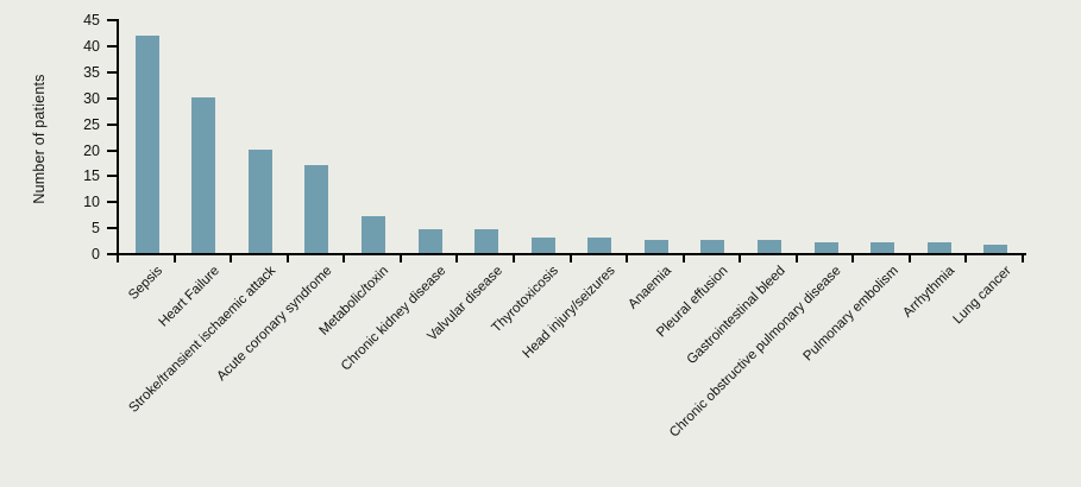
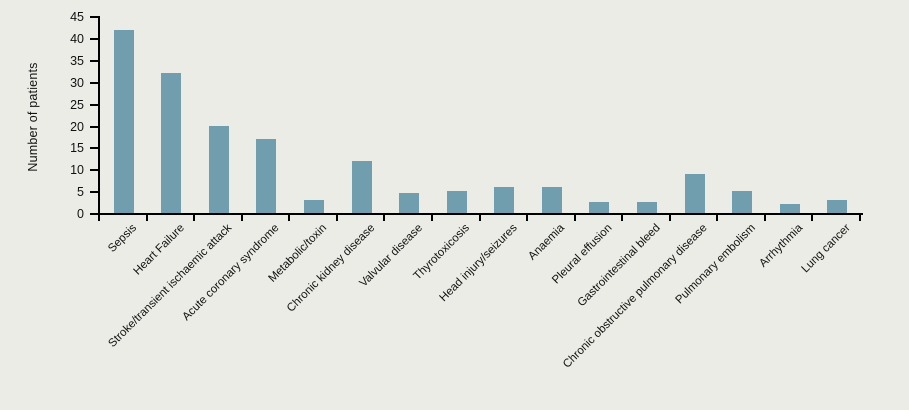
Heart Failure: 30 -> 32
Metabolic/toxin: 7 -> 3
Chronic kidney disease: 4 -> 12
Thyrotoxicosis: 3 -> 5
Head injury/seizures: 3 -> 6
Anaemia: 2 -> 6
Chronic obstructive pulmonary disease: 2 -> 9
Pulmonary embolism: 2 -> 5
Lung cancer: 2 -> 3
